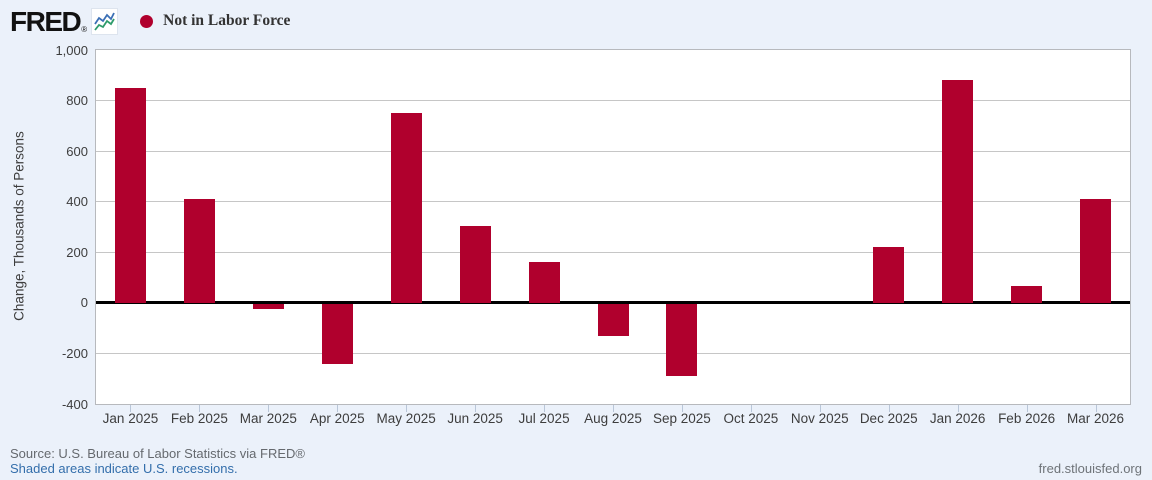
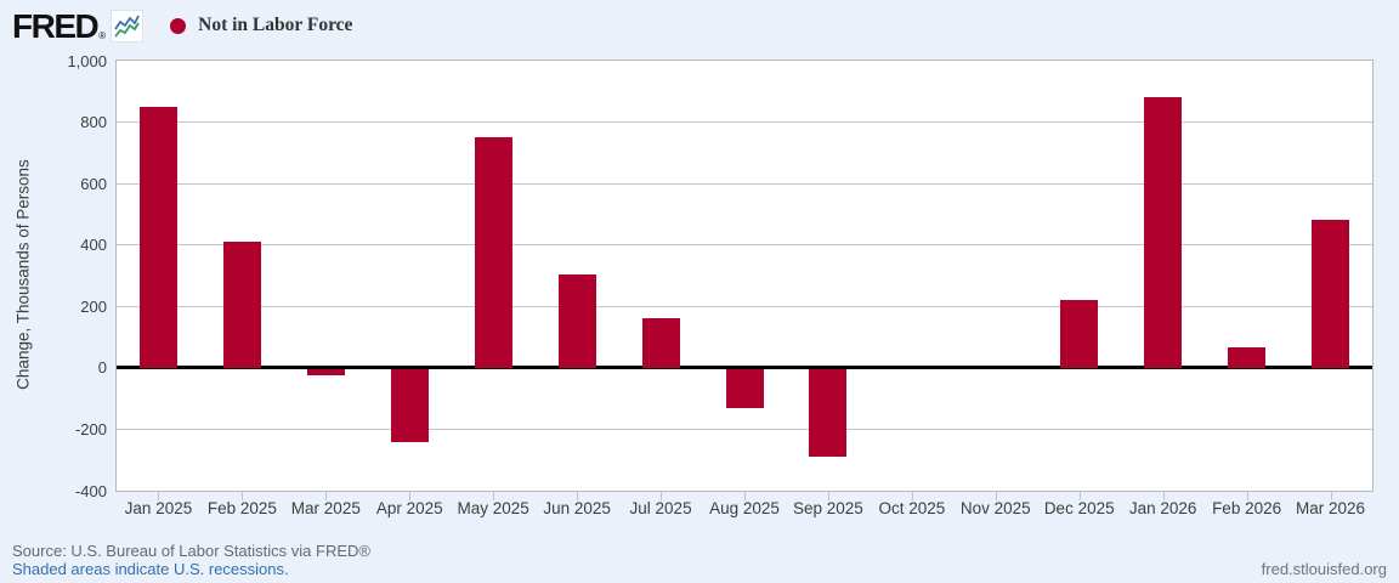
Mar 2026: 410 -> 480
